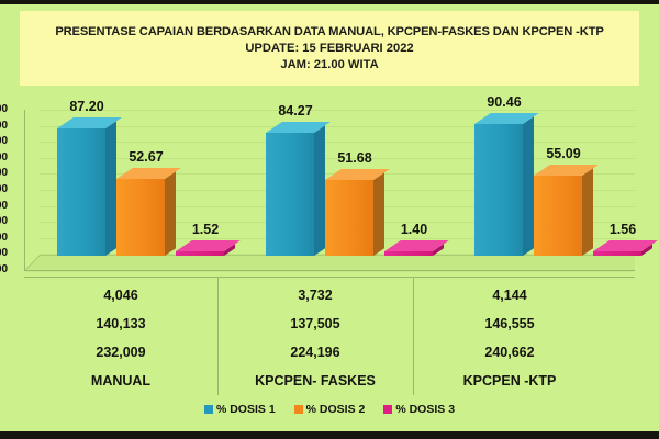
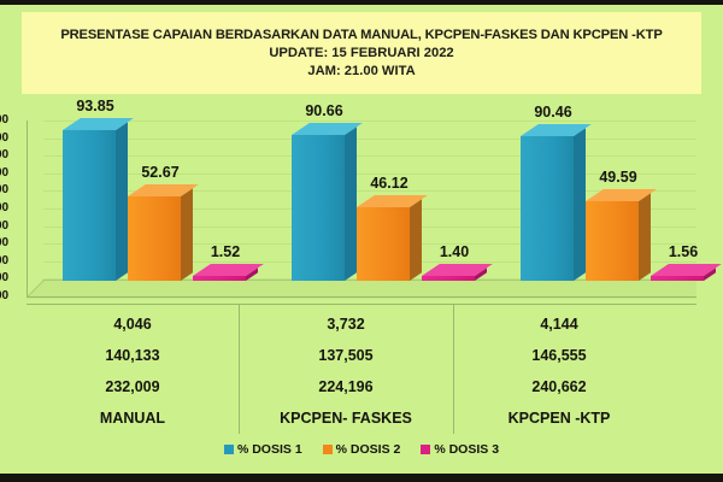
% DOSIS 1/MANUAL: 87.20 -> 93.85
% DOSIS 1/KPCPEN- FASKES: 84.27 -> 90.66
% DOSIS 2/KPCPEN- FASKES: 51.68 -> 46.12
% DOSIS 2/KPCPEN -KTP: 55.09 -> 49.59
